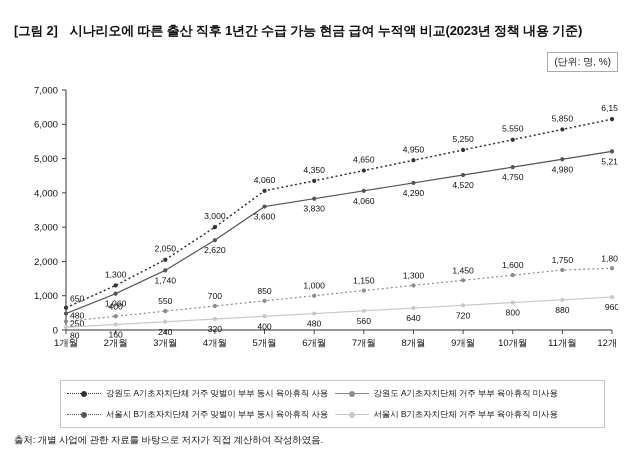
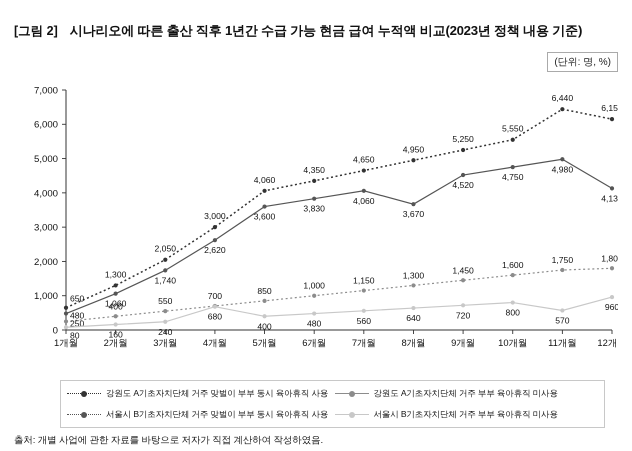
서울시 B기초자치단체 거주 부부 육아휴직 미사용/4개월: 320 -> 680
서울시 B기초자치단체 거주 맞벌이 부부 동시 육아휴직 사용/8개월: 4,290 -> 3,670
강원도 A기초자치단체 거주 맞벌이 부부 동시 육아휴직 사용/11개월: 5,850 -> 6,440
서울시 B기초자치단체 거주 부부 육아휴직 미사용/11개월: 880 -> 570
서울시 B기초자치단체 거주 맞벌이 부부 동시 육아휴직 사용/12개월: 5,210 -> 4,130
